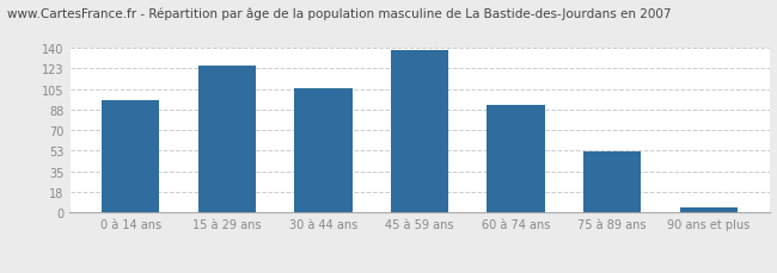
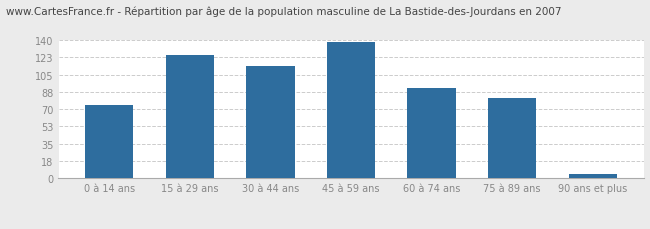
0 à 14 ans: 96 -> 74
30 à 44 ans: 106 -> 114
75 à 89 ans: 52 -> 82
